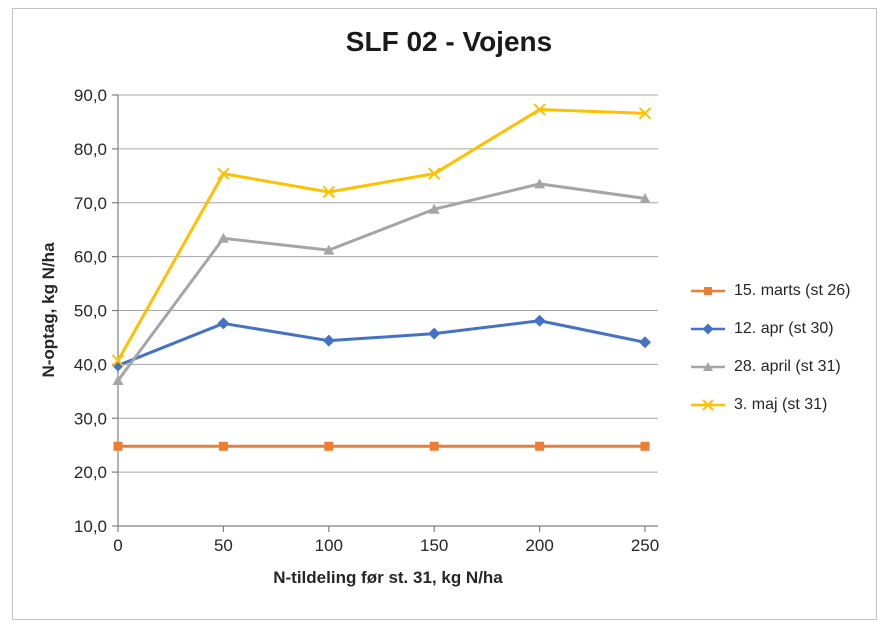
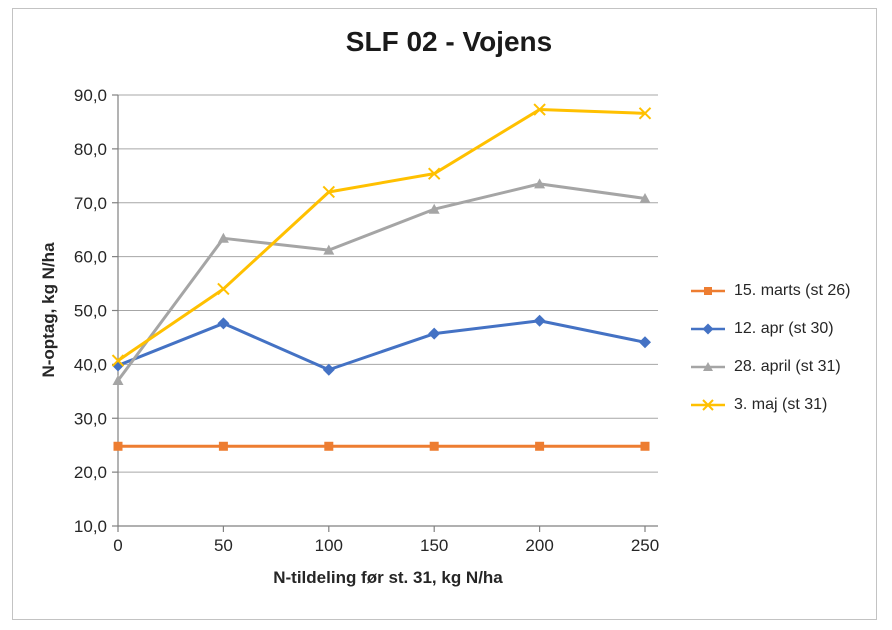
3. maj (st 31)/50: 75 -> 54
12. apr (st 30)/100: 44 -> 39
